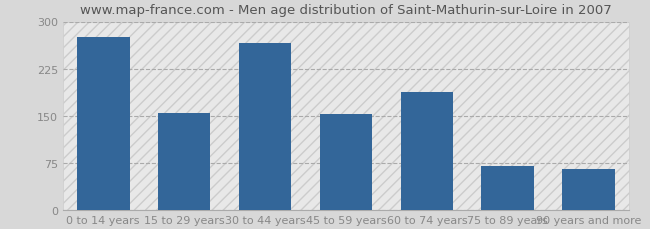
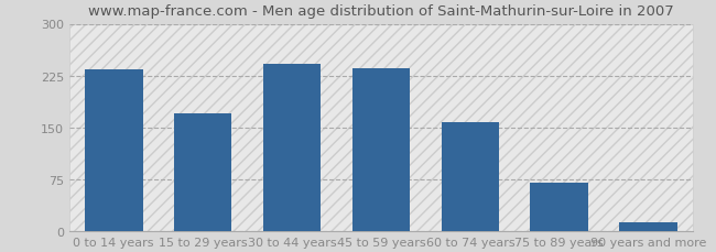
0 to 14 years: 276 -> 234
15 to 29 years: 154 -> 170
30 to 44 years: 266 -> 242
45 to 59 years: 152 -> 236
60 to 74 years: 188 -> 157
90 years and more: 66 -> 13
